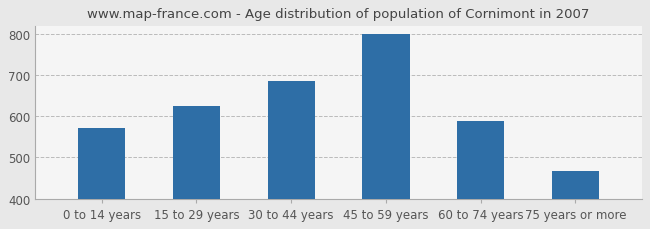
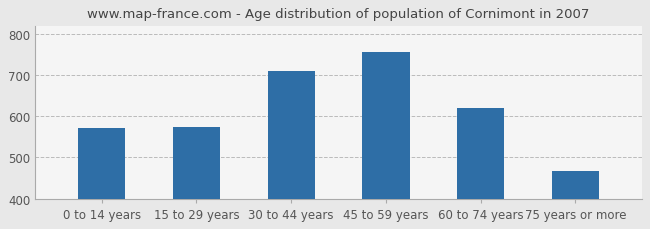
15 to 29 years: 626 -> 575
30 to 44 years: 685 -> 710
45 to 59 years: 800 -> 755
60 to 74 years: 588 -> 620
